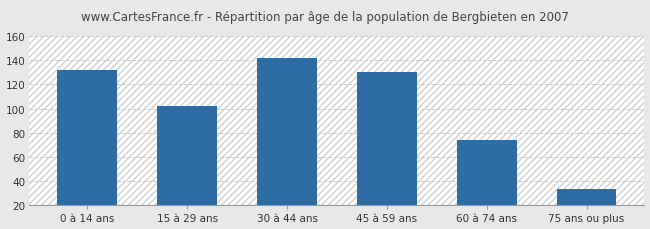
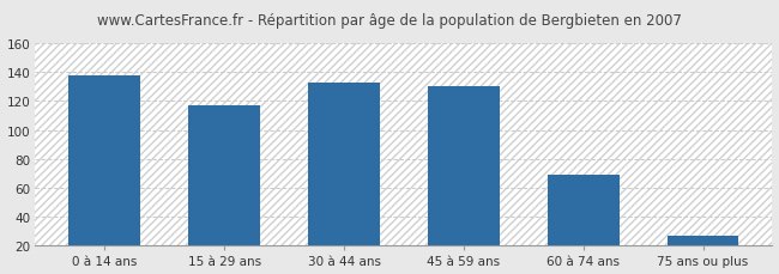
0 à 14 ans: 132 -> 138
15 à 29 ans: 102 -> 117
30 à 44 ans: 142 -> 133
60 à 74 ans: 74 -> 69
75 ans ou plus: 33 -> 27
